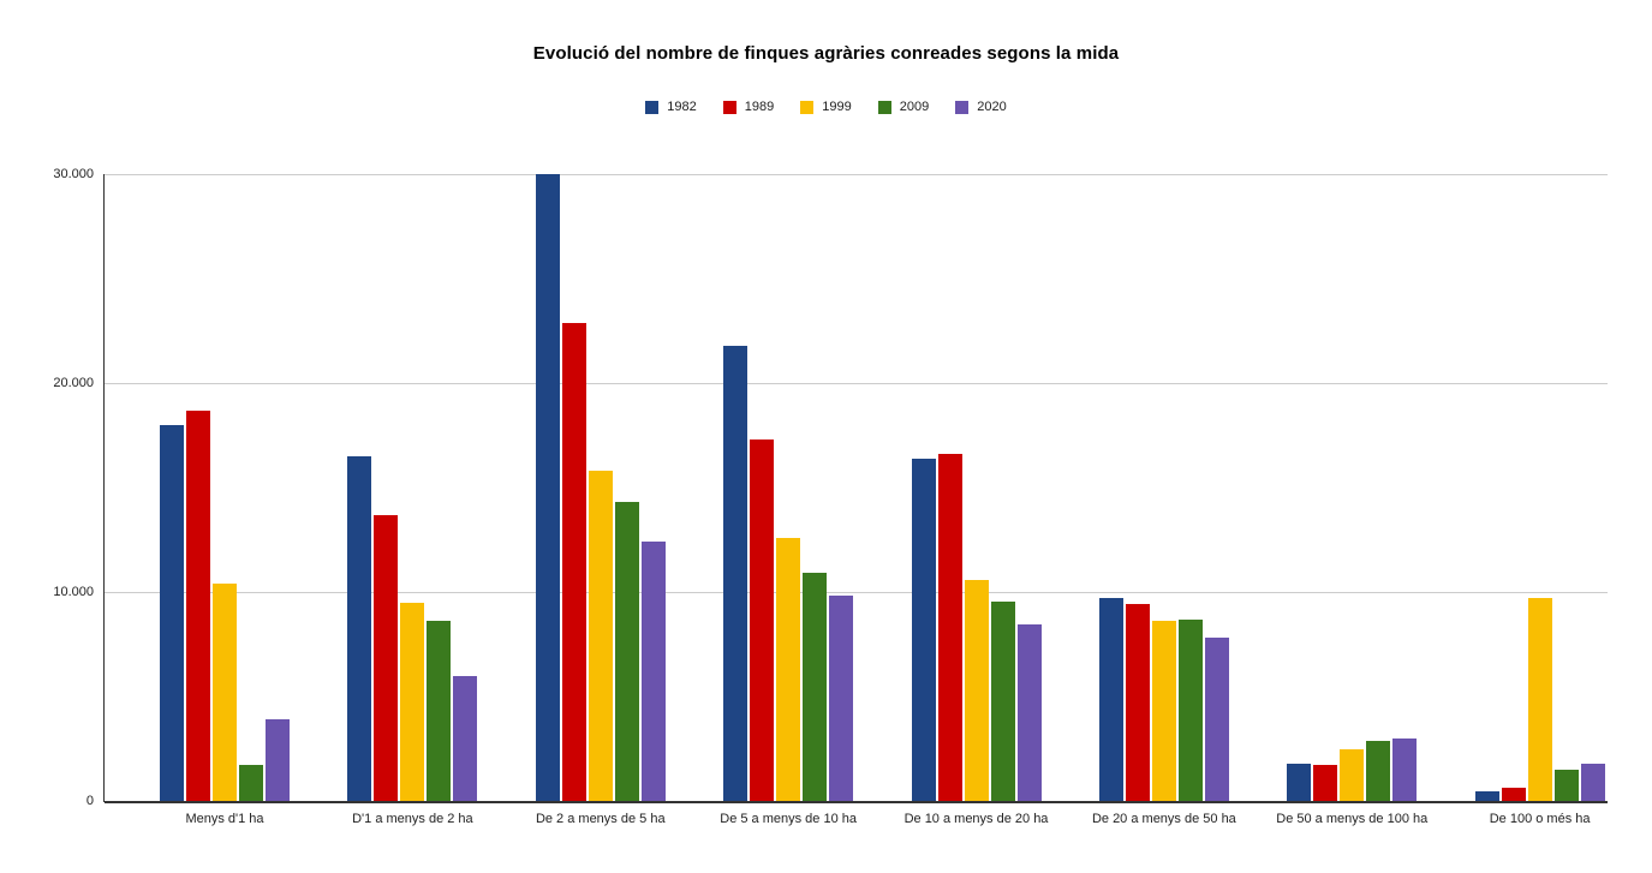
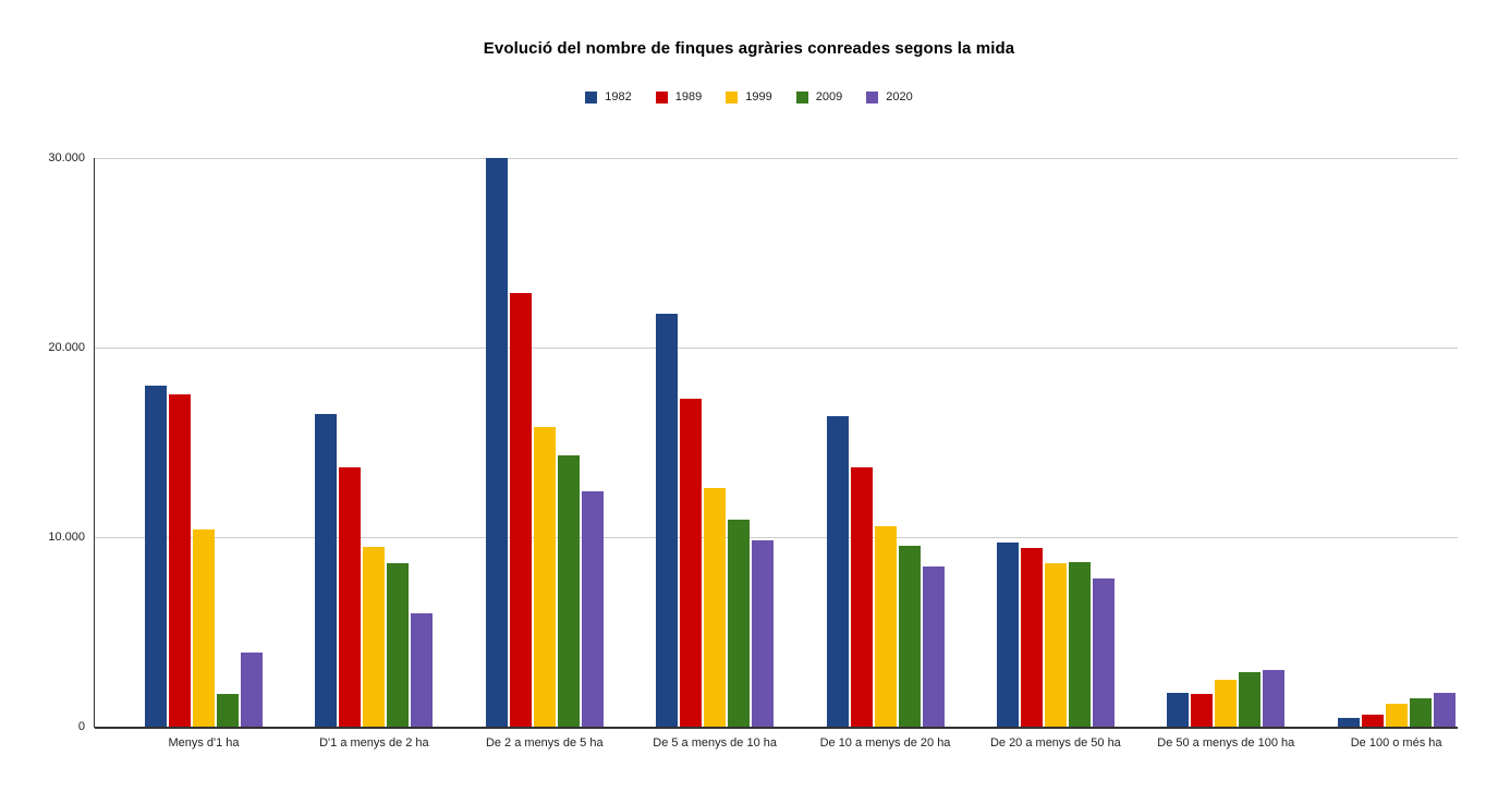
1989/Menys d'1 ha: 18700 -> 17600
1989/De 10 a menys de 20 ha: 16600 -> 13700
1999/De 100 o més ha: 9700 -> 1200
